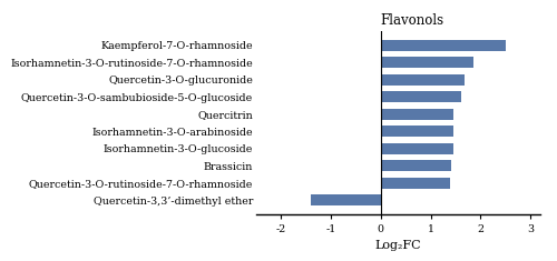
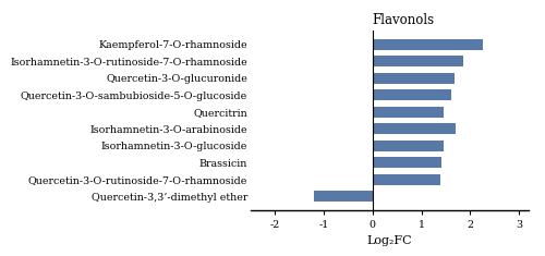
Kaempferol-7-O-rhamnoside: 2.50 -> 2.25
Isorhamnetin-3-O-arabinoside: 1.46 -> 1.70
Quercetin-3,3’-dimethyl ether: -1.40 -> -1.20
